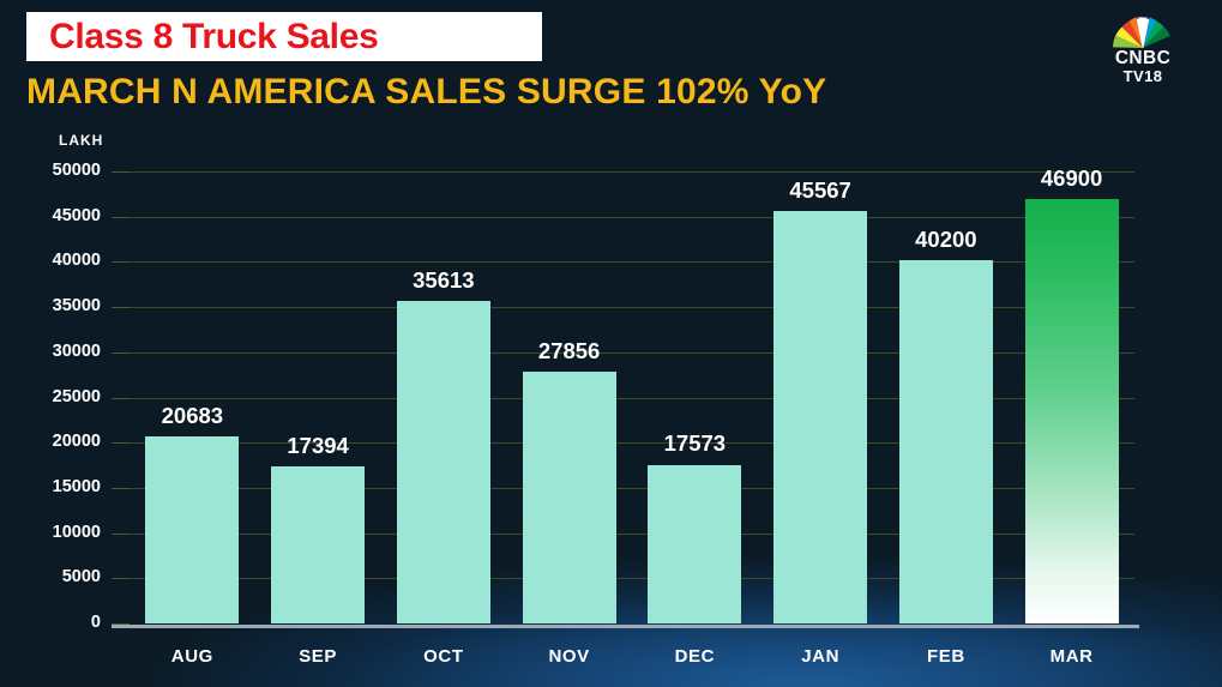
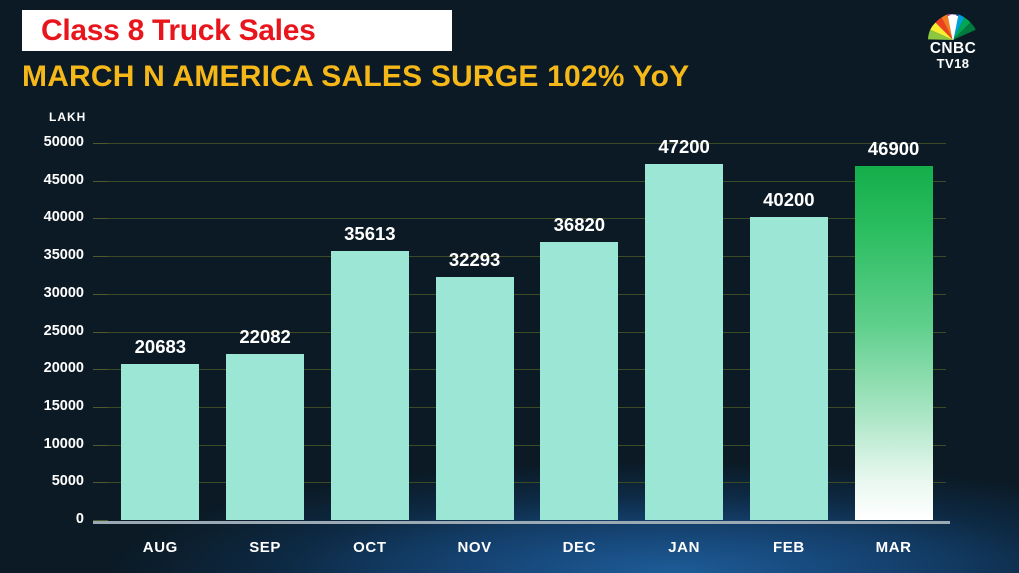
SEP: 17394 -> 22082
NOV: 27856 -> 32293
DEC: 17573 -> 36820
JAN: 45567 -> 47200
